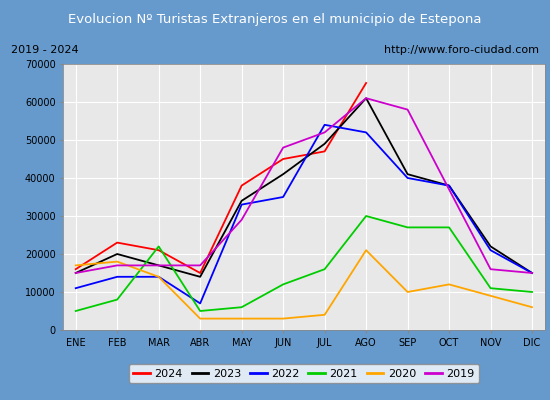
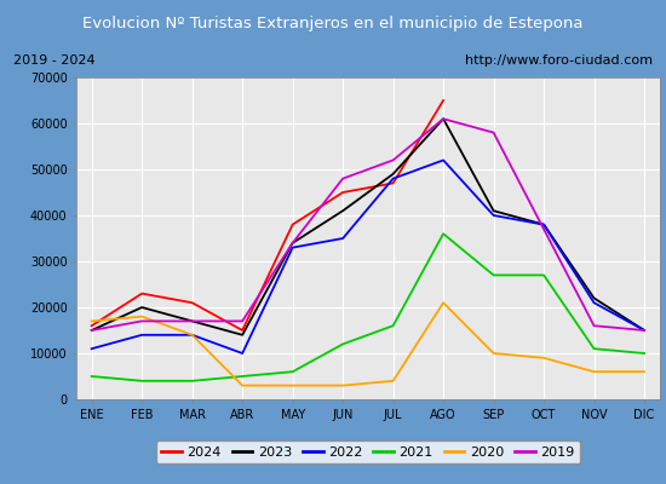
2021/FEB: 8000 -> 4000
2021/MAR: 22000 -> 4000
2022/ABR: 7000 -> 10000
2019/MAY: 29000 -> 34000
2022/JUL: 54000 -> 48000
2021/AGO: 30000 -> 36000
2020/OCT: 12000 -> 9000
2020/NOV: 9000 -> 6000
